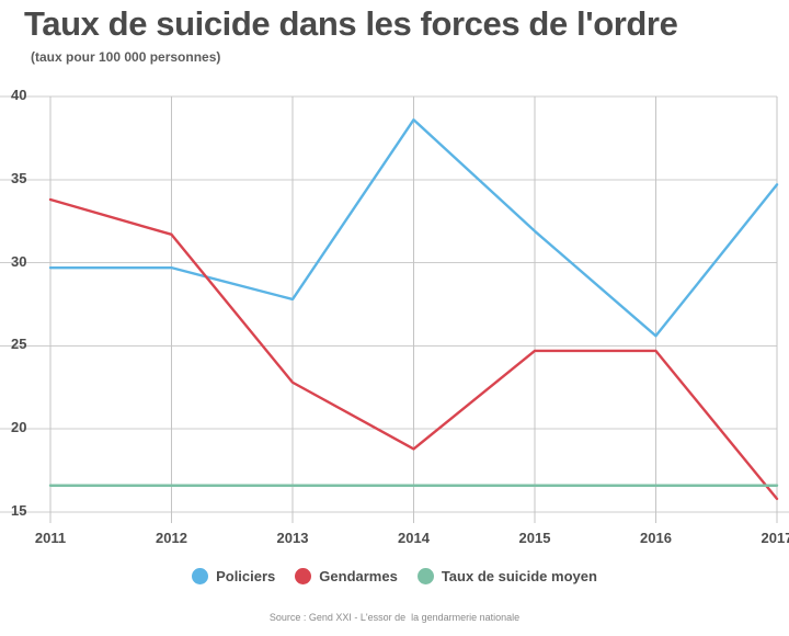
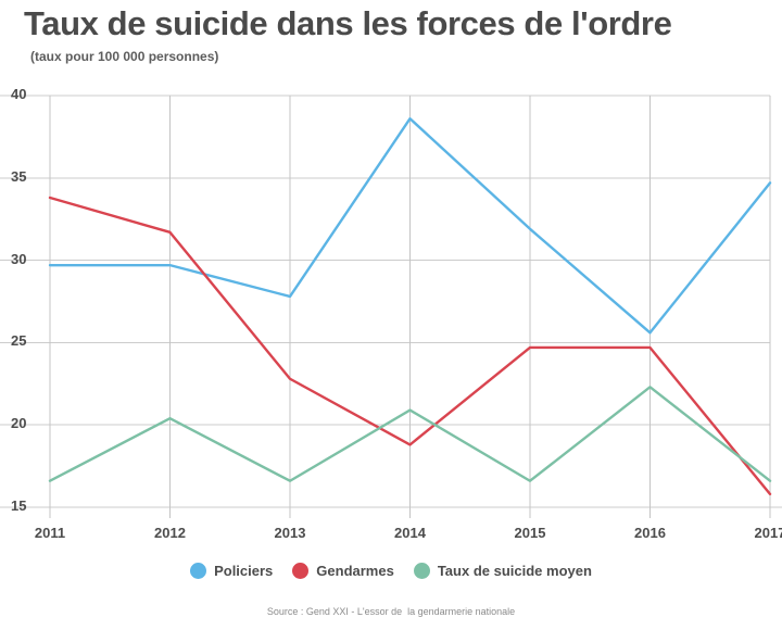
Taux de suicide moyen/2012: 16.6 -> 20.4
Taux de suicide moyen/2014: 16.6 -> 20.9
Taux de suicide moyen/2016: 16.6 -> 22.3
